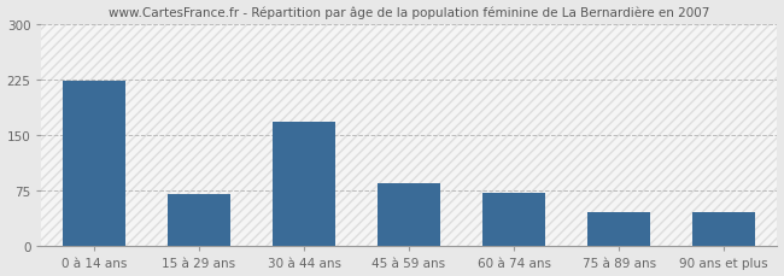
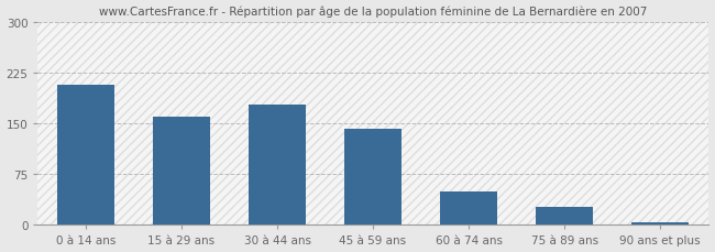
0 à 14 ans: 224 -> 207
15 à 29 ans: 70 -> 160
30 à 44 ans: 168 -> 178
45 à 59 ans: 86 -> 143
60 à 74 ans: 72 -> 50
75 à 89 ans: 46 -> 27
90 ans et plus: 46 -> 4
